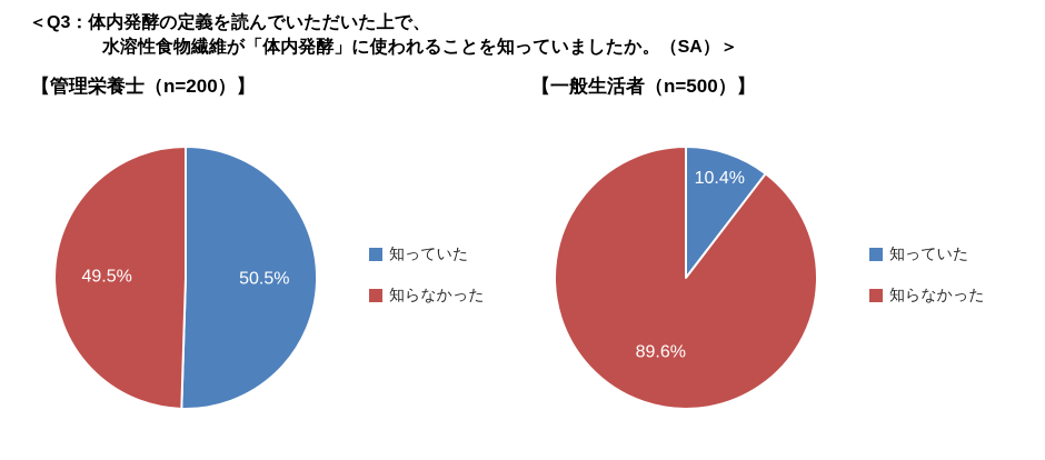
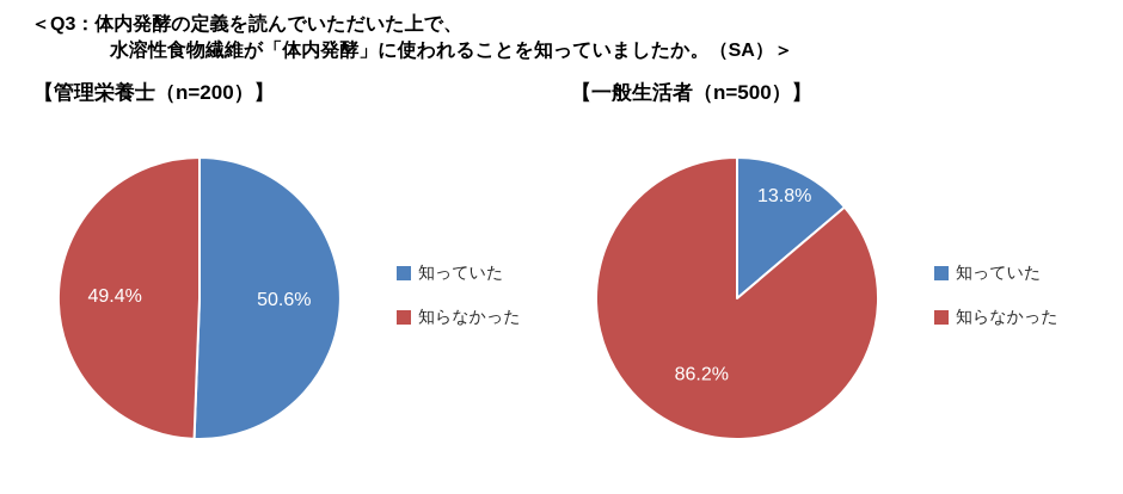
【管理栄養士（n=200）】/知っていた: 50.5% -> 50.6%
【管理栄養士（n=200）】/知らなかった: 49.5% -> 49.4%
【一般生活者（n=500）】/知っていた: 10.4% -> 13.8%
【一般生活者（n=500）】/知らなかった: 89.6% -> 86.2%
